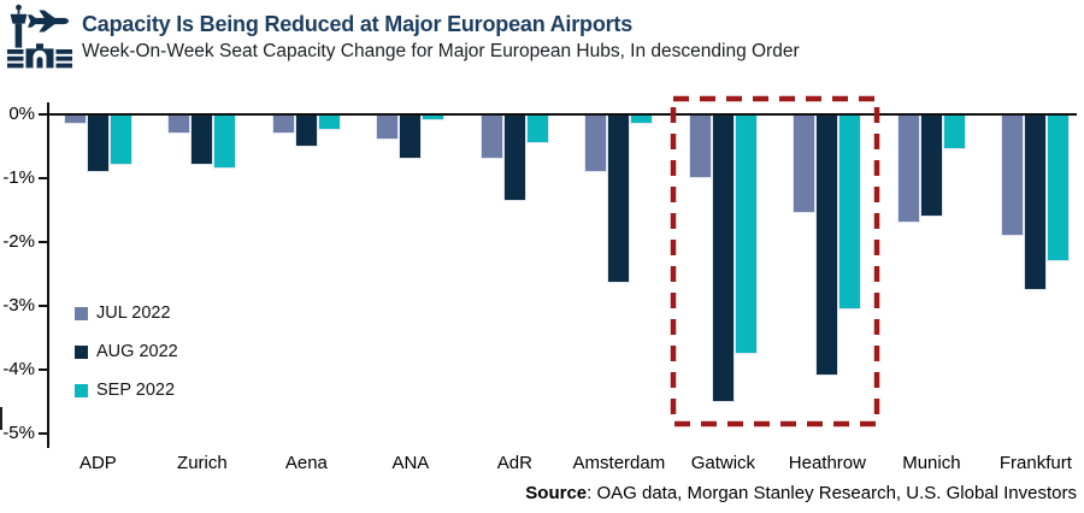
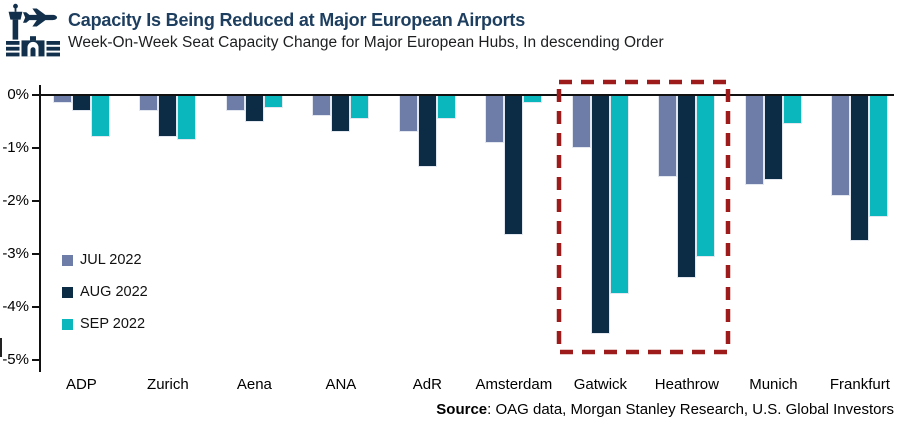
AUG 2022/ADP: -0.9% -> -0.3%
SEP 2022/ANA: -0.1% -> -0.5%
AUG 2022/Heathrow: -4.1% -> -3.5%
